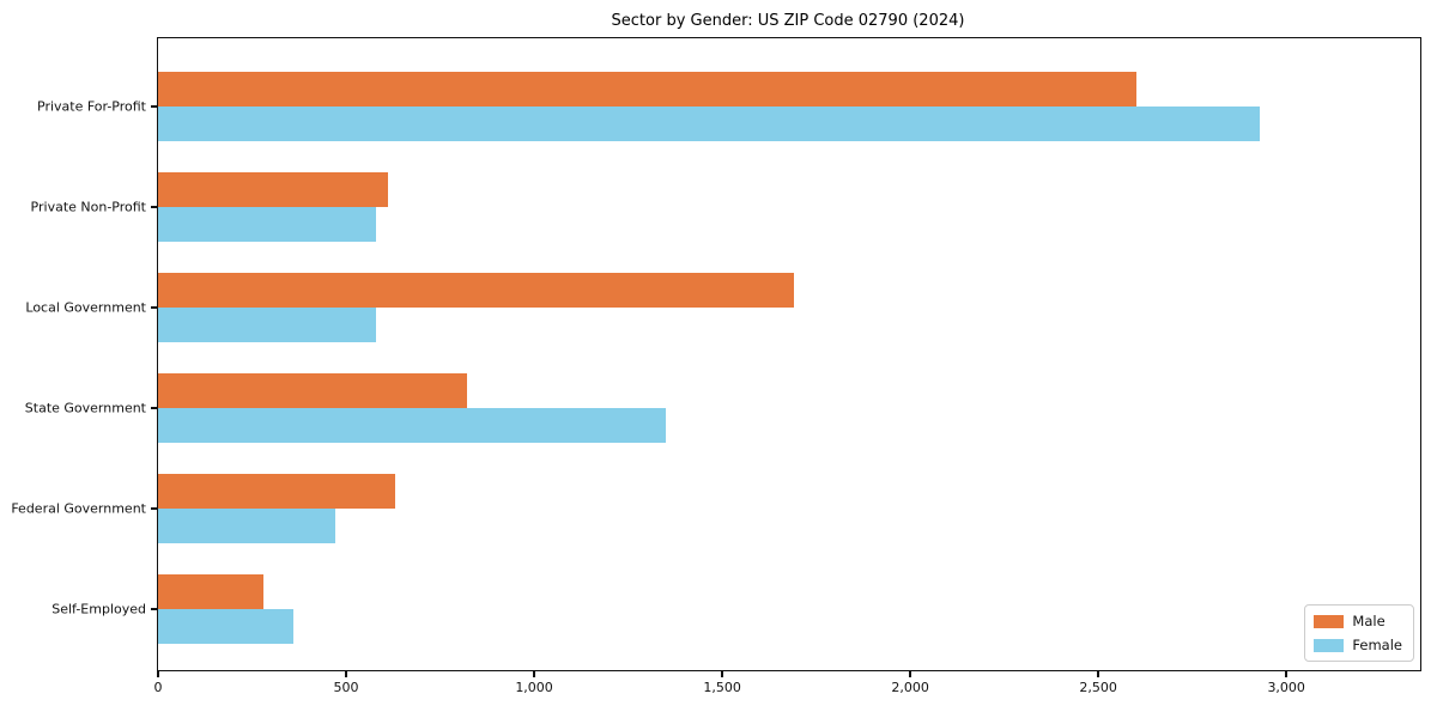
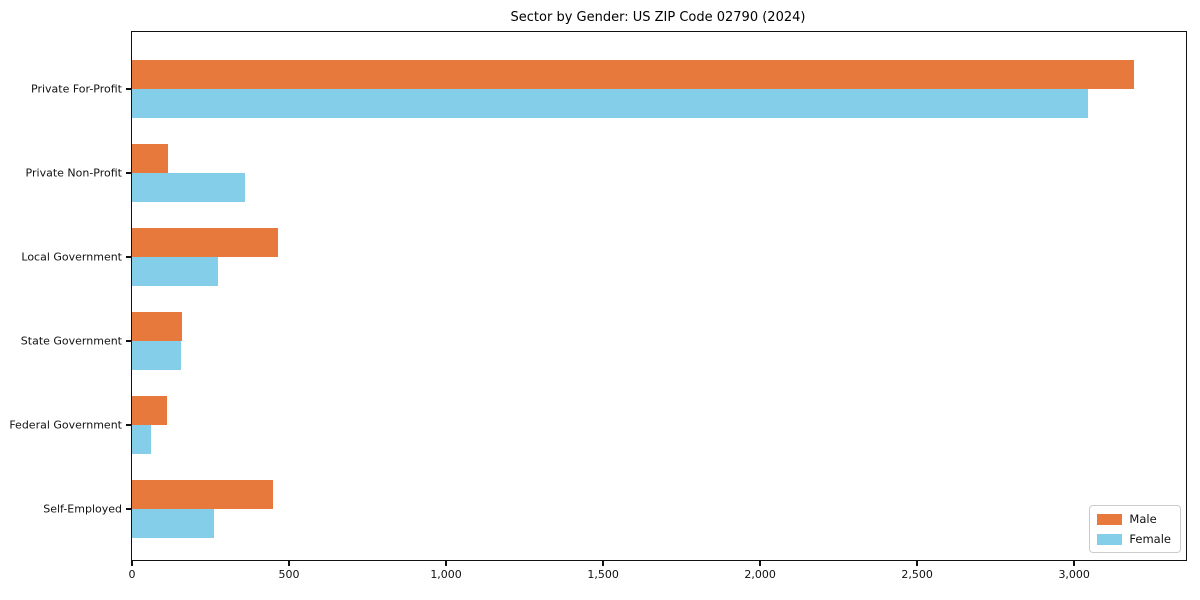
Male/Private For-Profit: 2600 -> 3190
Female/Private For-Profit: 2930 -> 3040
Male/Private Non-Profit: 610 -> 120
Female/Private Non-Profit: 580 -> 360
Male/Local Government: 1690 -> 460
Female/Local Government: 580 -> 280
Male/State Government: 820 -> 160
Female/State Government: 1350 -> 160
Male/Federal Government: 630 -> 110
Female/Federal Government: 470 -> 60
Male/Self-Employed: 280 -> 450
Female/Self-Employed: 360 -> 260
